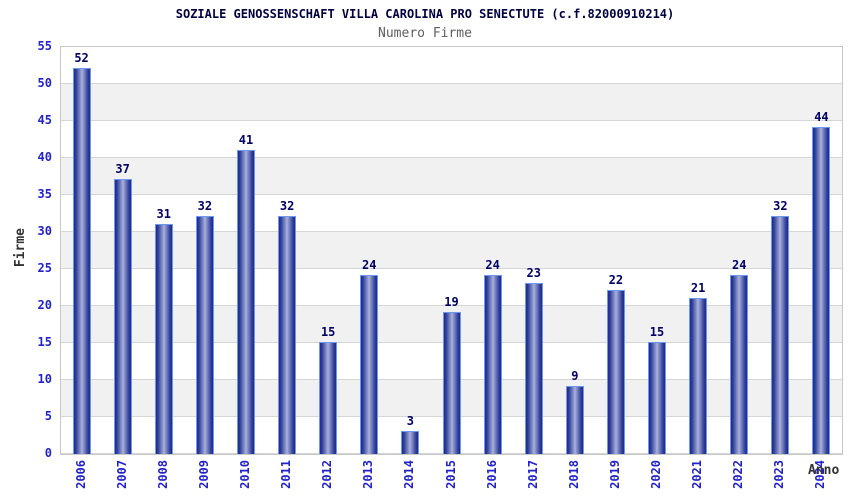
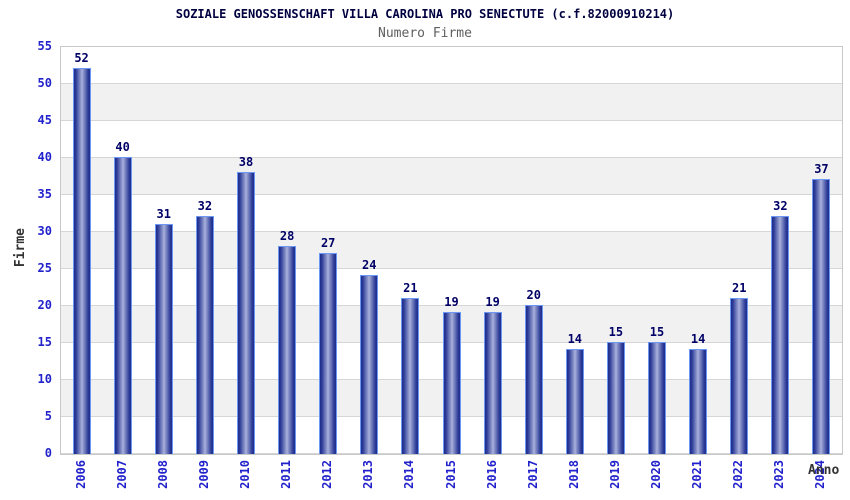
2007: 37 -> 40
2010: 41 -> 38
2011: 32 -> 28
2012: 15 -> 27
2014: 3 -> 21
2016: 24 -> 19
2017: 23 -> 20
2018: 9 -> 14
2019: 22 -> 15
2021: 21 -> 14
2022: 24 -> 21
2024: 44 -> 37
